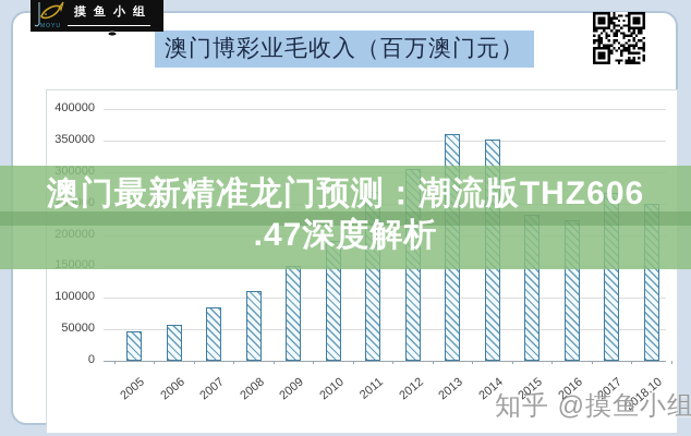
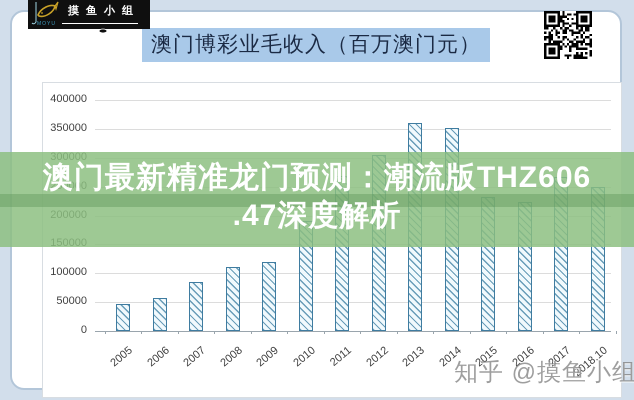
2009: 150000 -> 120000
